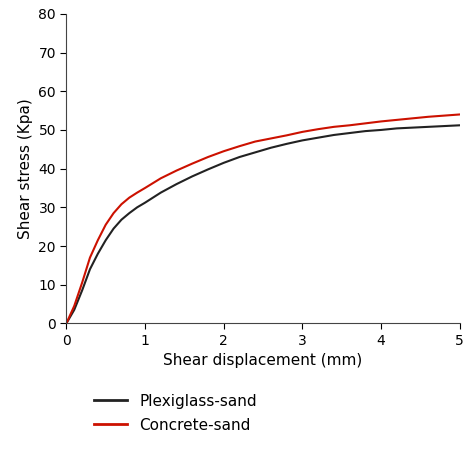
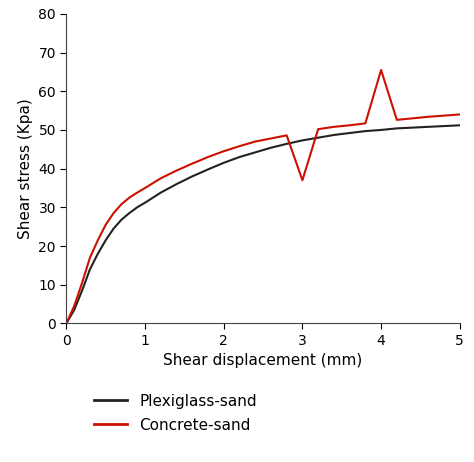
Concrete-sand/3: 49.5 -> 37.0
Concrete-sand/4: 52.2 -> 65.5
